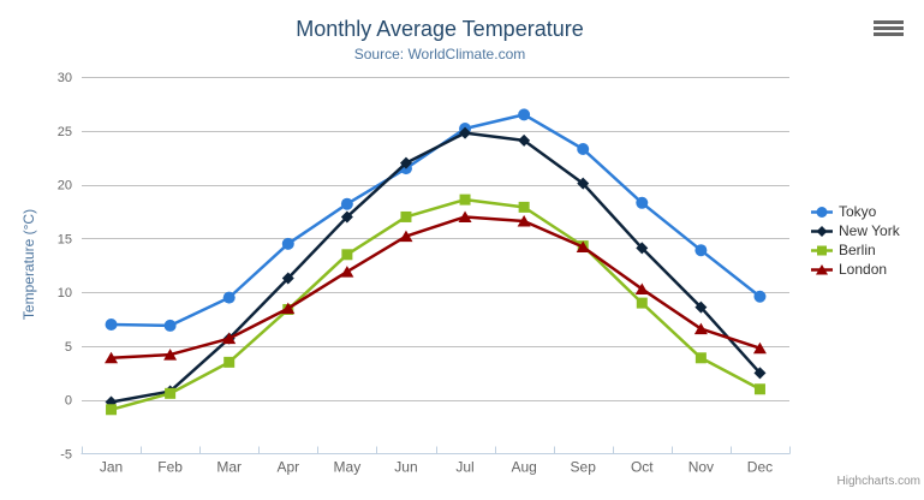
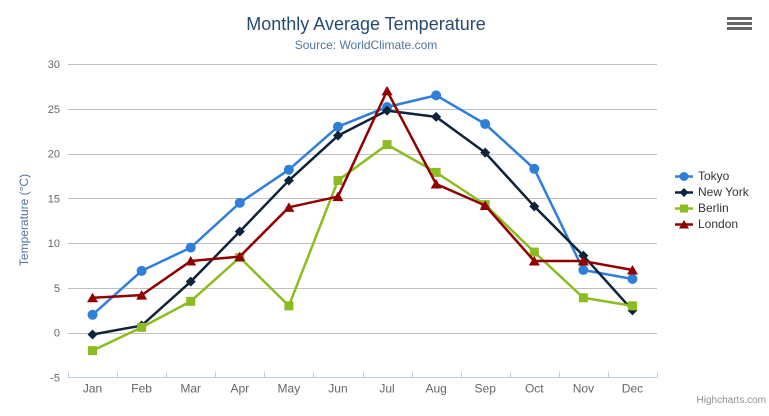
Tokyo/Jan: 7 -> 2
Berlin/Jan: -1 -> -2
London/Mar: 6 -> 8
Berlin/May: 14 -> 3
London/May: 12 -> 14
Tokyo/Jun: 22 -> 23
Berlin/Jul: 19 -> 21
London/Jul: 17 -> 27
London/Oct: 10 -> 8
Tokyo/Nov: 14 -> 7
London/Nov: 7 -> 8
Tokyo/Dec: 10 -> 6
Berlin/Dec: 1 -> 3
London/Dec: 5 -> 7
